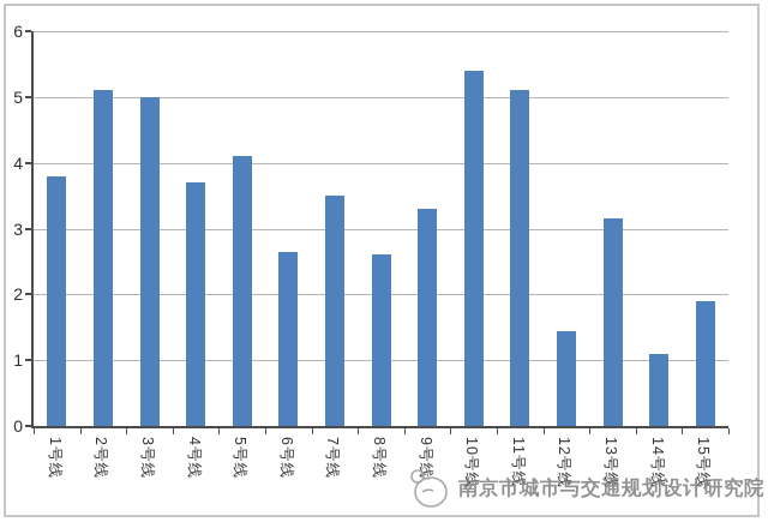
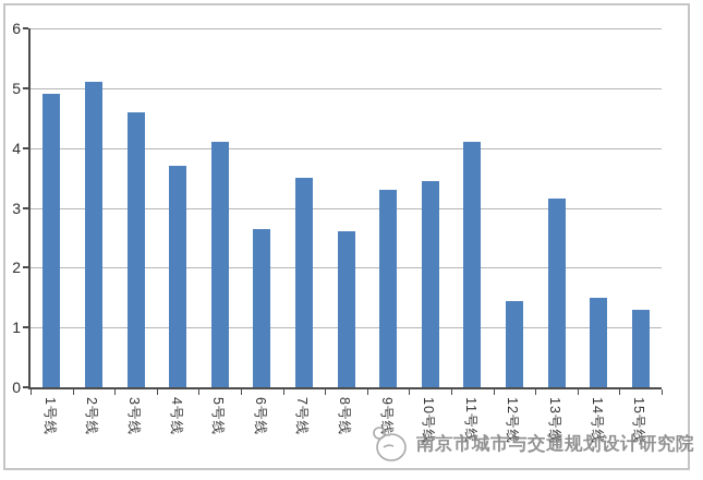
1号线: 3.8 -> 4.9
3号线: 5.0 -> 4.6
10号线: 5.4 -> 3.5
11号线: 5.1 -> 4.1
14号线: 1.1 -> 1.5
15号线: 1.9 -> 1.3
